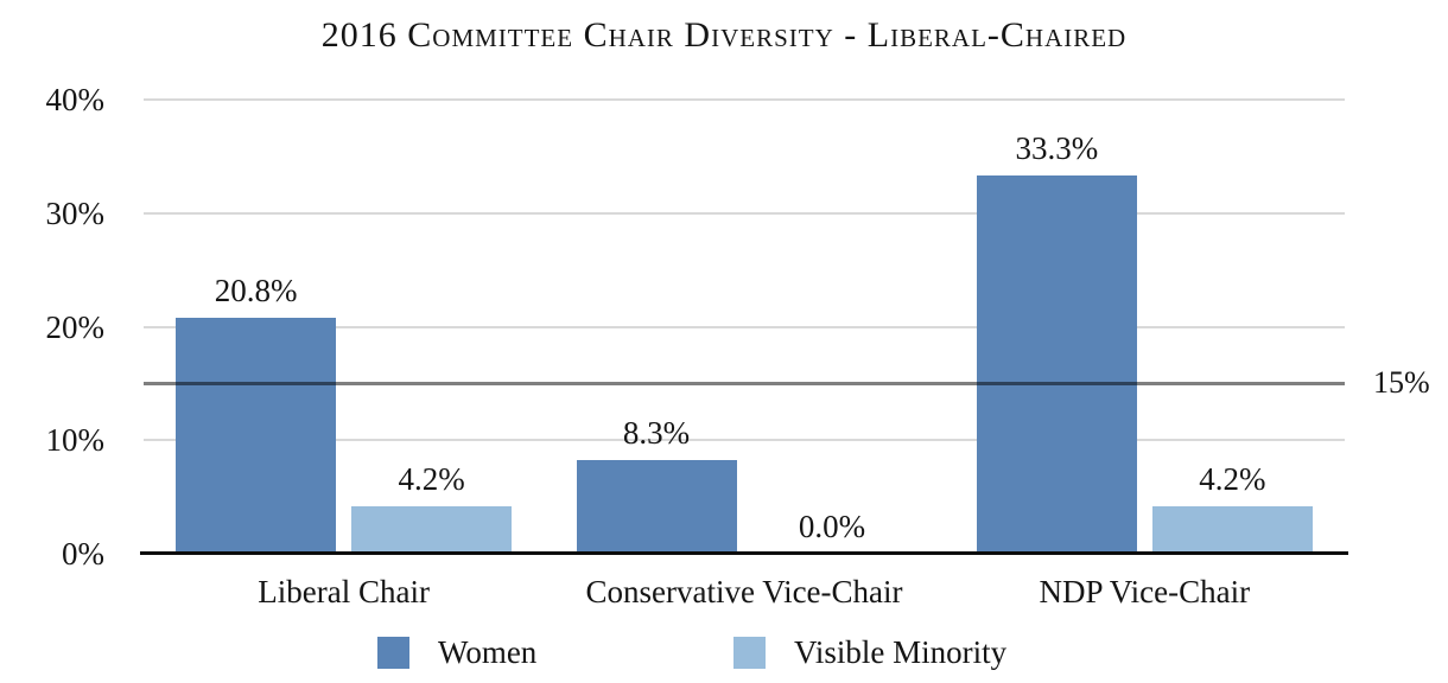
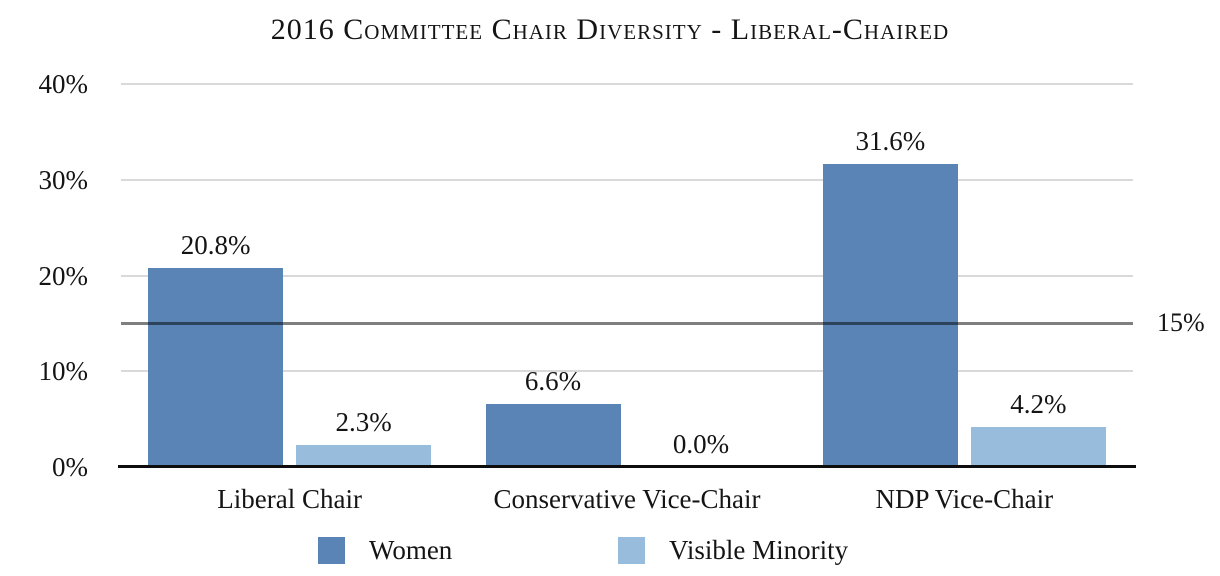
Visible Minority/Liberal Chair: 4.2% -> 2.3%
Women/Conservative Vice-Chair: 8.3% -> 6.6%
Women/NDP Vice-Chair: 33.3% -> 31.6%
